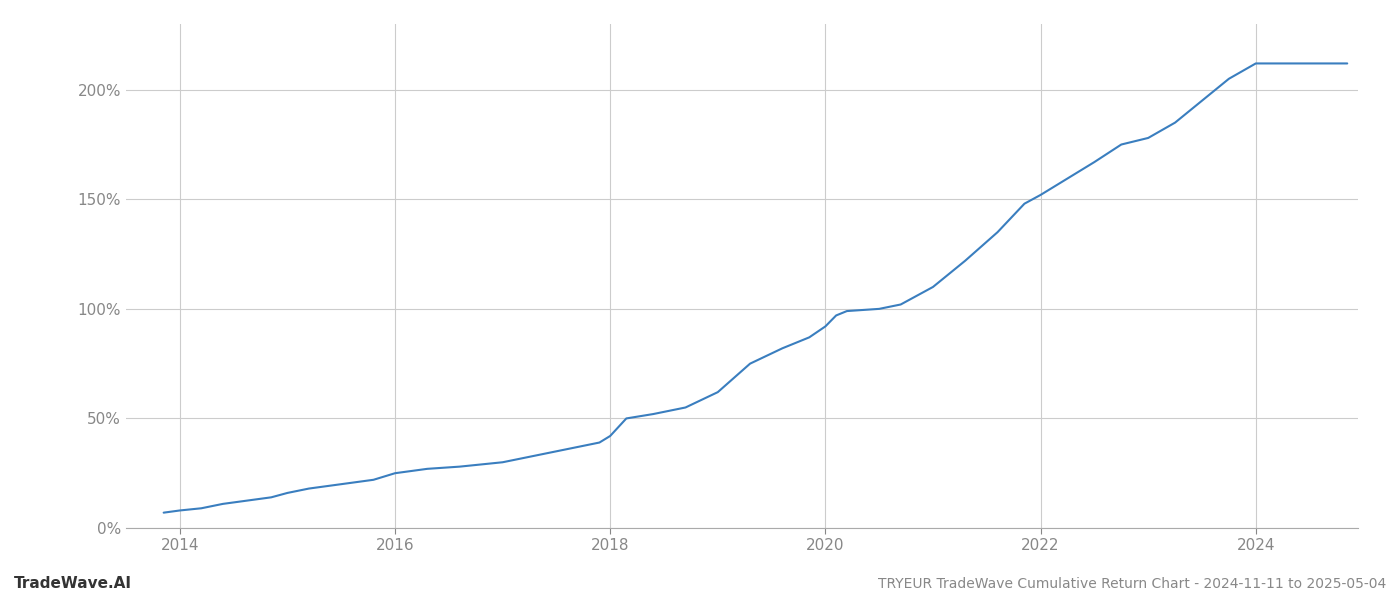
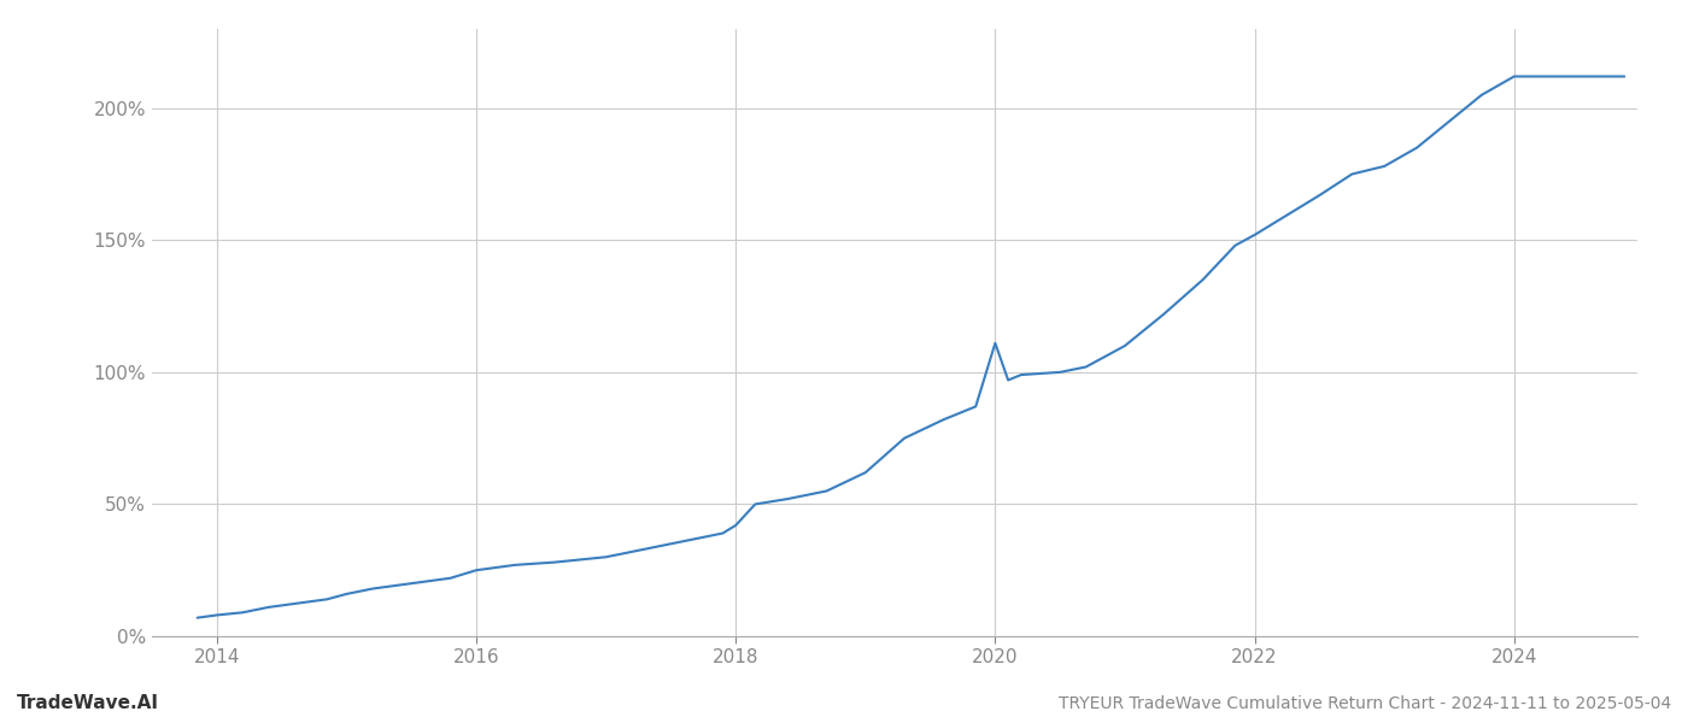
2020: 92% -> 111%
